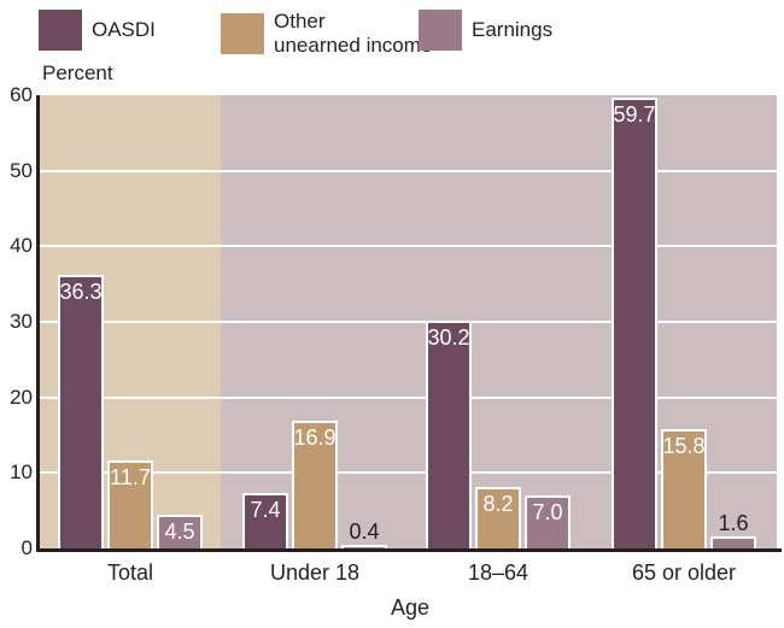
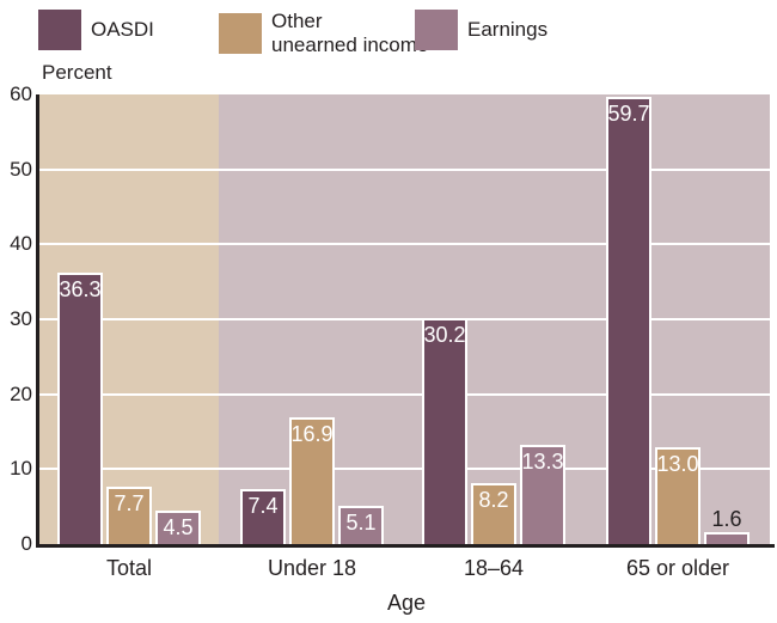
Other unearned income/Total: 11.7 -> 7.7
Earnings/Under 18: 0.4 -> 5.1
Earnings/18–64: 7.0 -> 13.3
Other unearned income/65 or older: 15.8 -> 13.0
